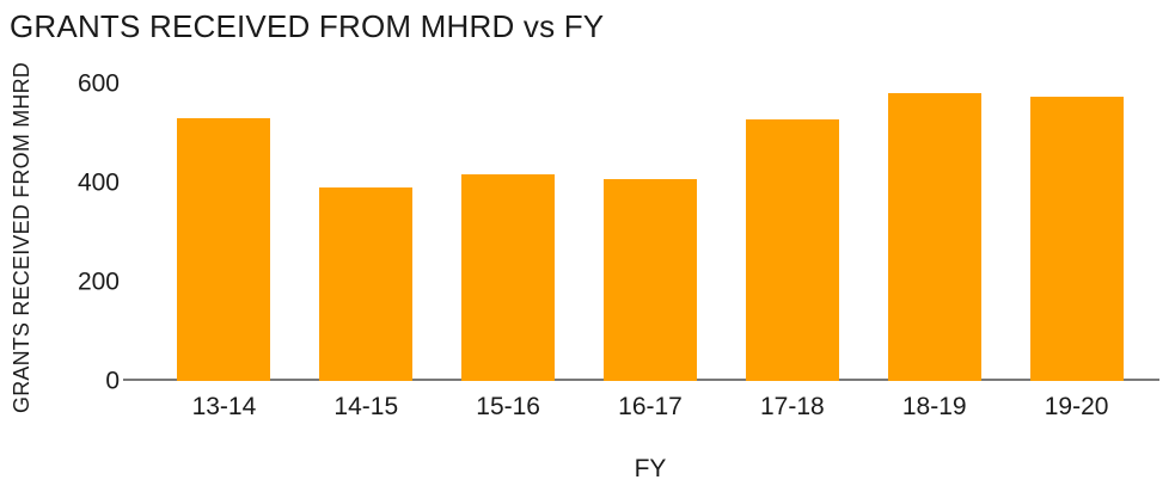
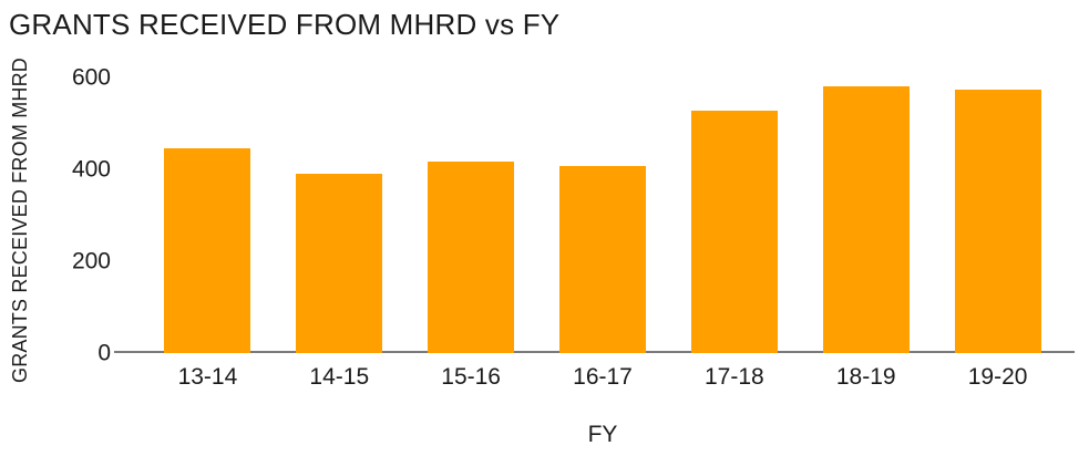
13-14: 530 -> 440
